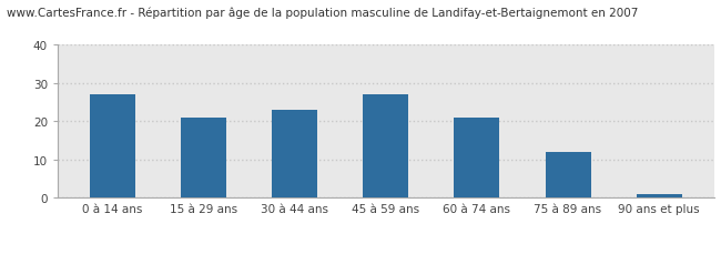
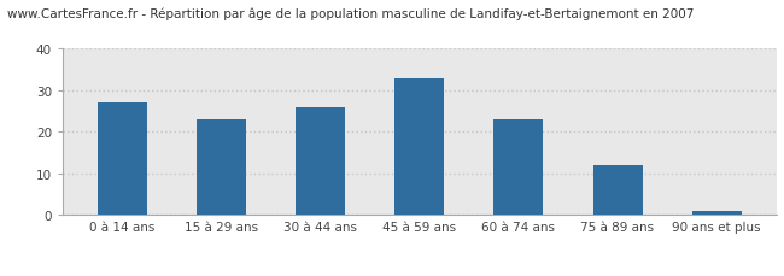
15 à 29 ans: 21 -> 23
30 à 44 ans: 23 -> 26
45 à 59 ans: 27 -> 33
60 à 74 ans: 21 -> 23
